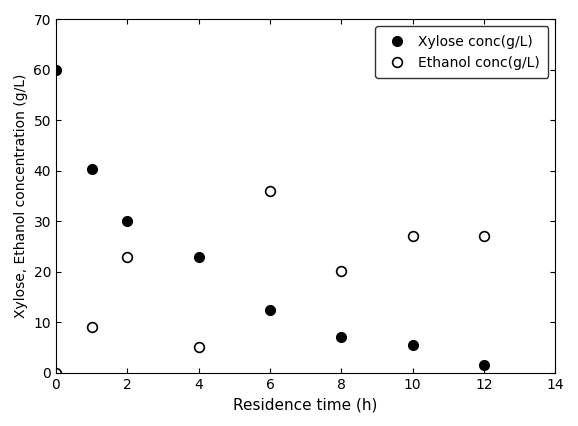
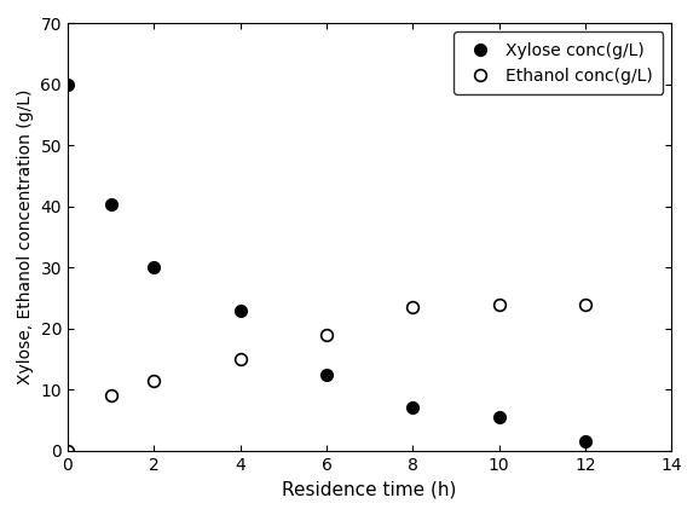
Ethanol conc(g/L)/2: 23.0 -> 11.5
Ethanol conc(g/L)/4: 5.0 -> 15.0
Ethanol conc(g/L)/6: 36.0 -> 19.0
Ethanol conc(g/L)/8: 20.2 -> 23.5
Ethanol conc(g/L)/10: 27.0 -> 24.0
Ethanol conc(g/L)/12: 27.0 -> 24.0
